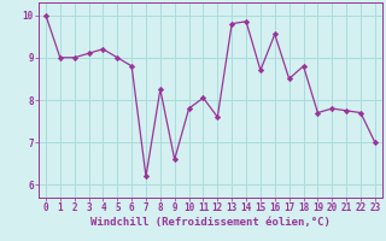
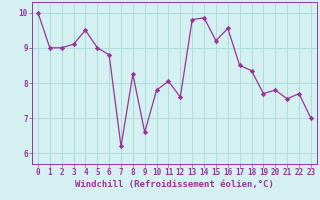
4: 9.20 -> 9.50
15: 8.70 -> 9.20
18: 8.80 -> 8.35
21: 7.75 -> 7.55
